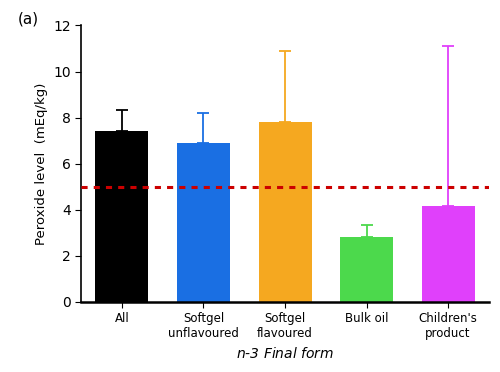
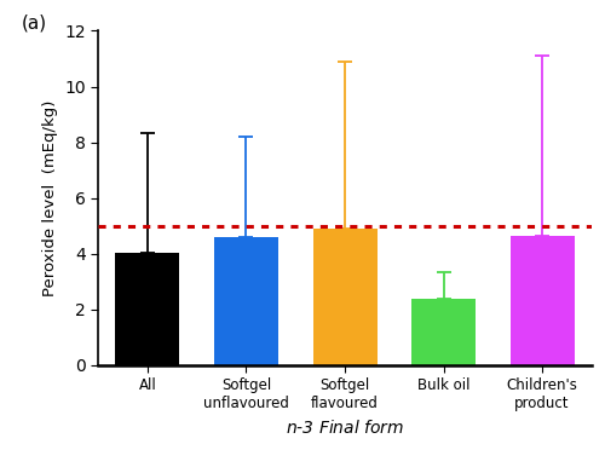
All: 7.40 -> 4.05
Softgel unflavoured: 6.90 -> 4.60
Softgel flavoured: 7.80 -> 4.90
Bulk oil: 2.80 -> 2.37
Children's product: 4.15 -> 4.65
